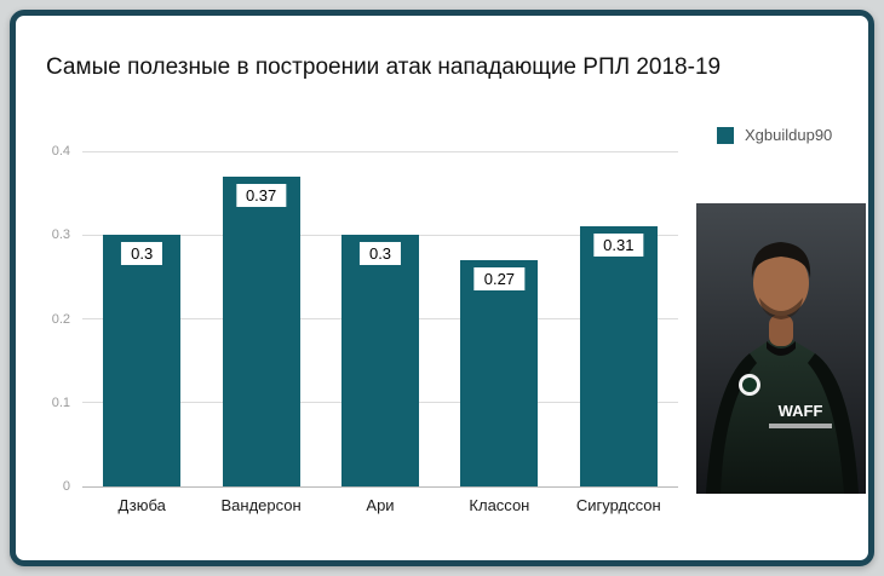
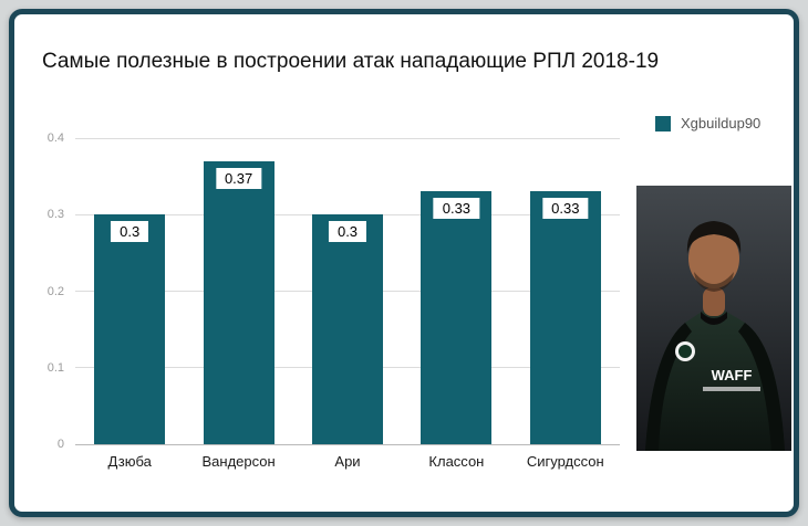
Классон: 0.27 -> 0.33
Сигурдссон: 0.31 -> 0.33
